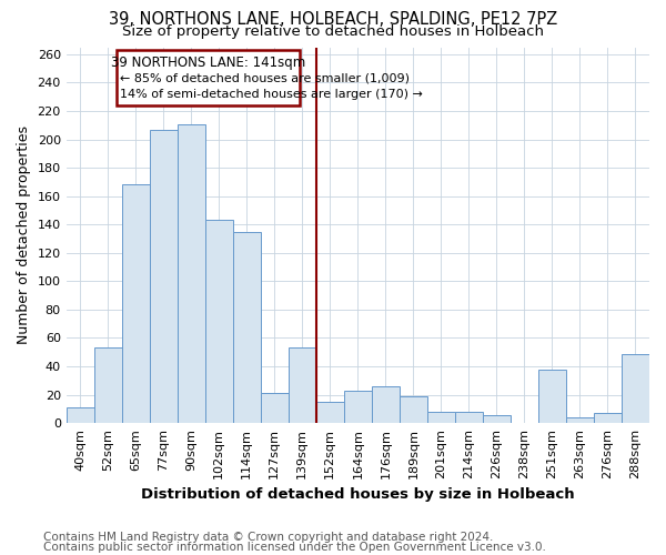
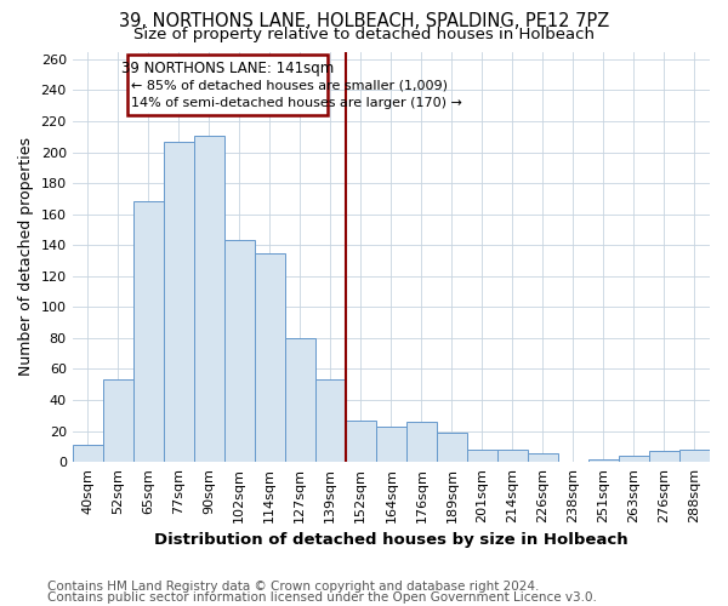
127sqm: 21 -> 80
152sqm: 15 -> 27
251sqm: 38 -> 2
288sqm: 49 -> 8
